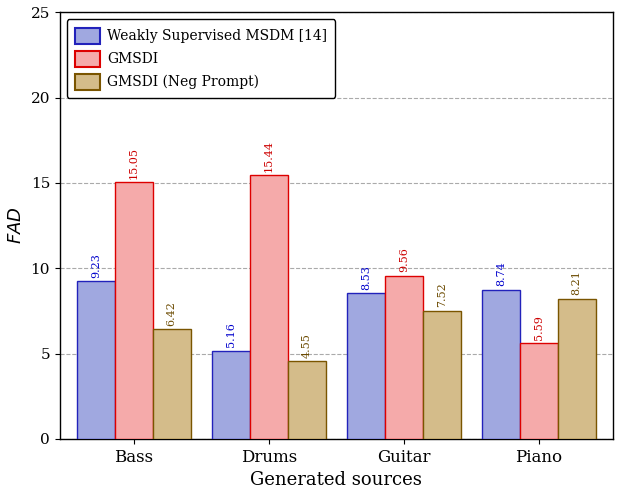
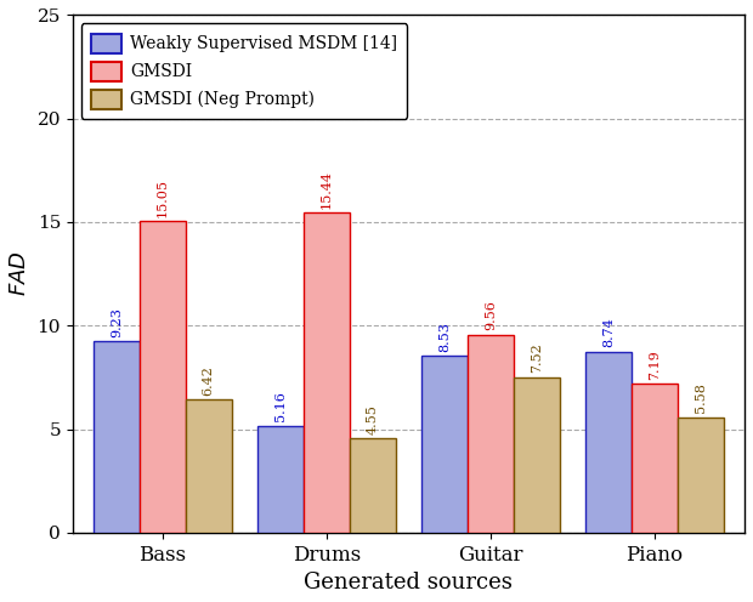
GMSDI/Piano: 5.59 -> 7.19
GMSDI (Neg Prompt)/Piano: 8.21 -> 5.58
